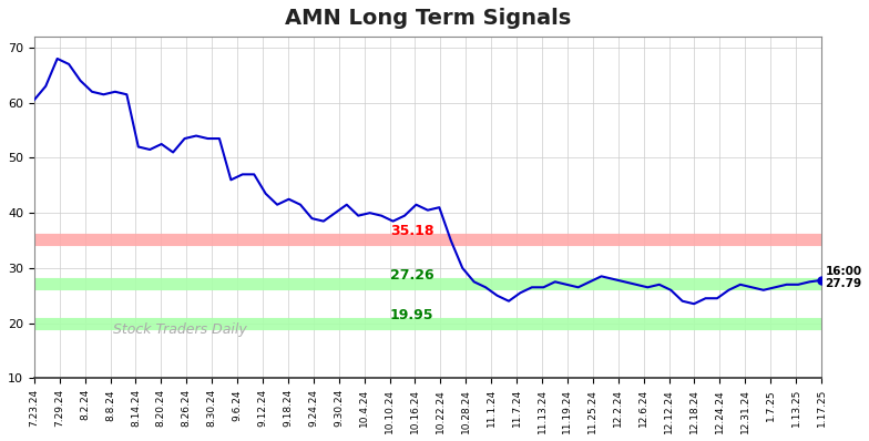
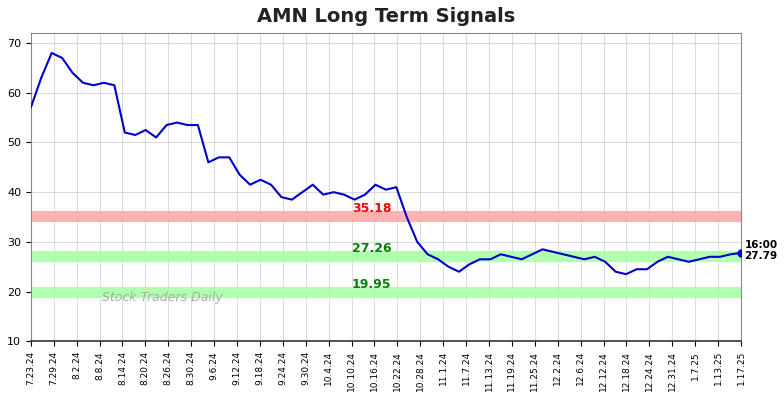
7.23.24: 60.5 -> 57.0
